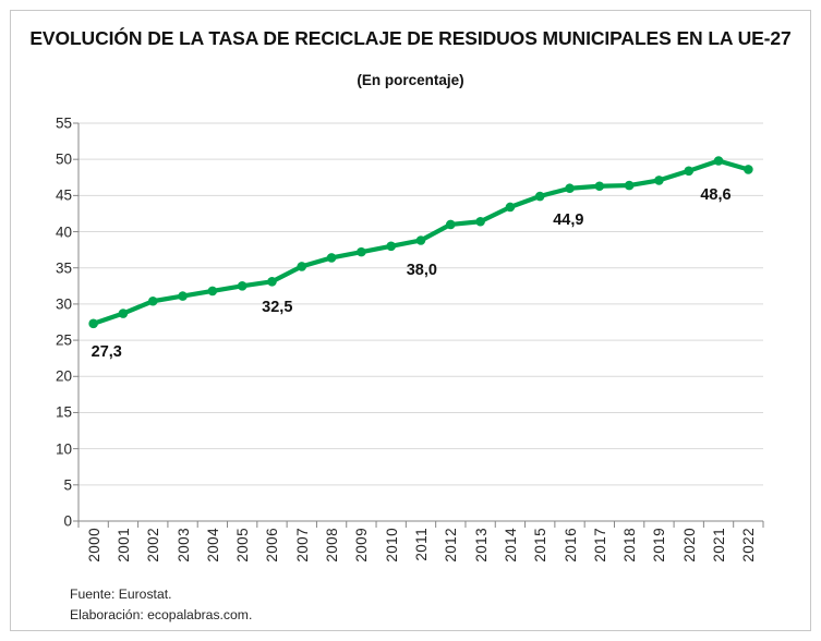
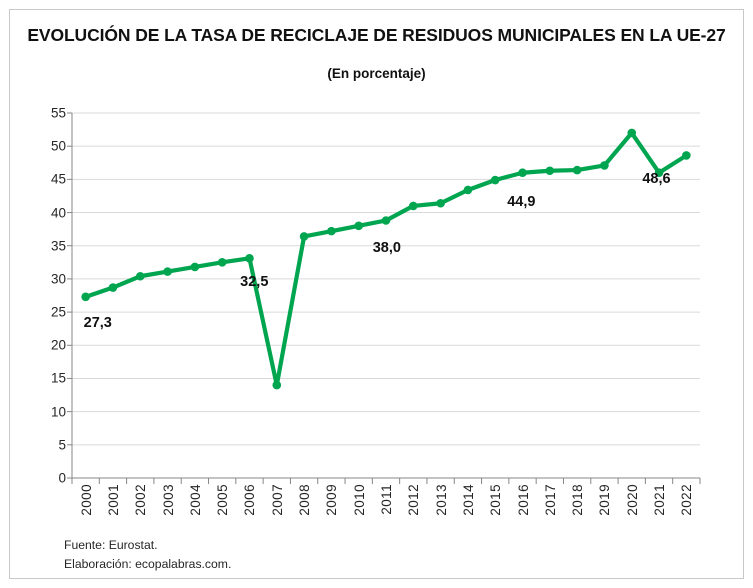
2007: 35 -> 14
2020: 48 -> 52
2021: 50 -> 46
